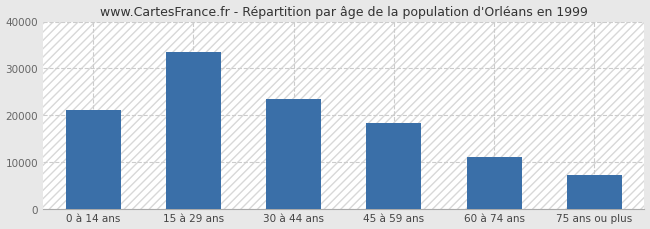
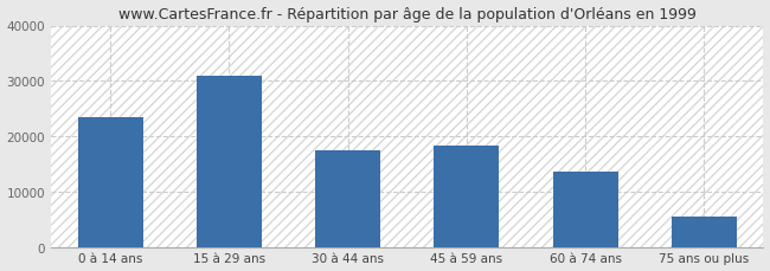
0 à 14 ans: 21000 -> 23500
15 à 29 ans: 33500 -> 31000
30 à 44 ans: 23500 -> 17500
60 à 74 ans: 11100 -> 13500
75 ans ou plus: 7200 -> 5500
